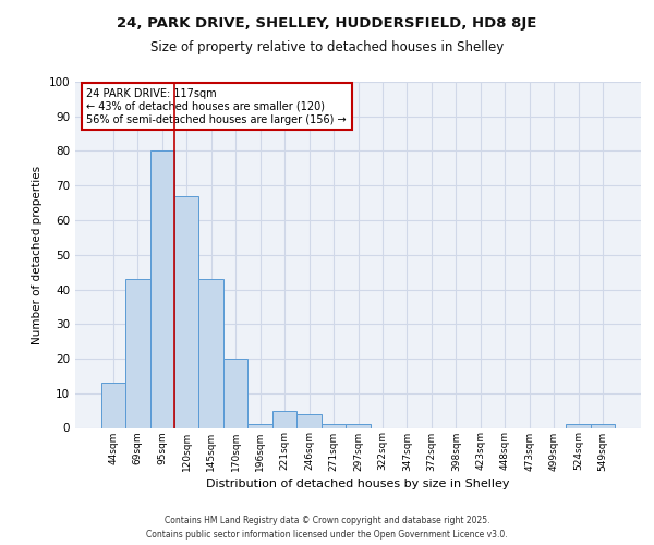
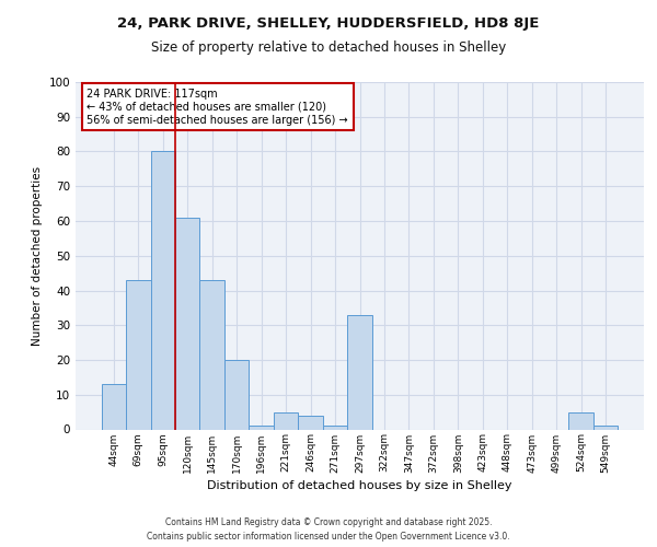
120sqm: 67 -> 61
297sqm: 1 -> 33
524sqm: 1 -> 5
